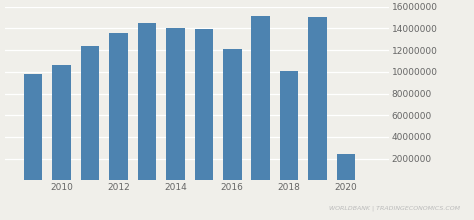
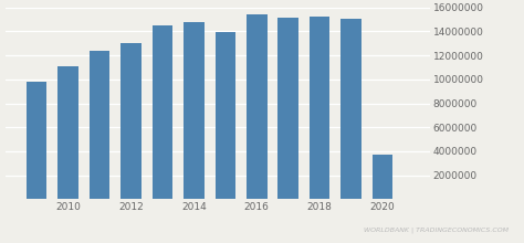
2010: 10600000 -> 11100000
2012: 13600000 -> 13000000
2014: 14000000 -> 14800000
2016: 12100000 -> 15400000
2018: 10100000 -> 15200000
2020: 2400000 -> 3700000
